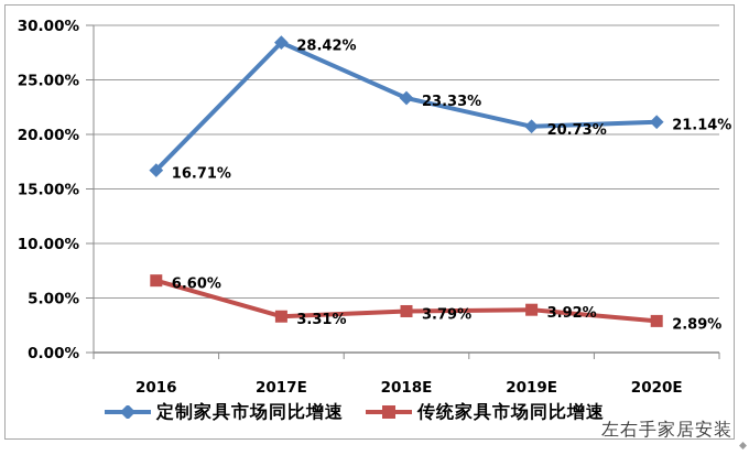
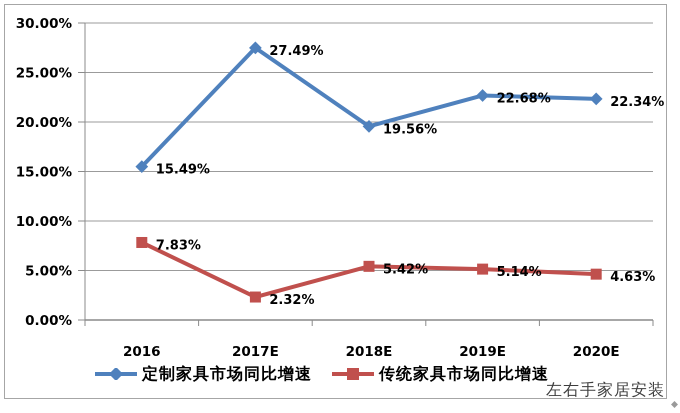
定制家具市场同比增速/2016: 16.71% -> 15.49%
传统家具市场同比增速/2016: 6.60% -> 7.83%
定制家具市场同比增速/2017E: 28.42% -> 27.49%
传统家具市场同比增速/2017E: 3.31% -> 2.32%
定制家具市场同比增速/2018E: 23.33% -> 19.56%
传统家具市场同比增速/2018E: 3.79% -> 5.42%
定制家具市场同比增速/2019E: 20.73% -> 22.68%
传统家具市场同比增速/2019E: 3.92% -> 5.14%
定制家具市场同比增速/2020E: 21.14% -> 22.34%
传统家具市场同比增速/2020E: 2.89% -> 4.63%
